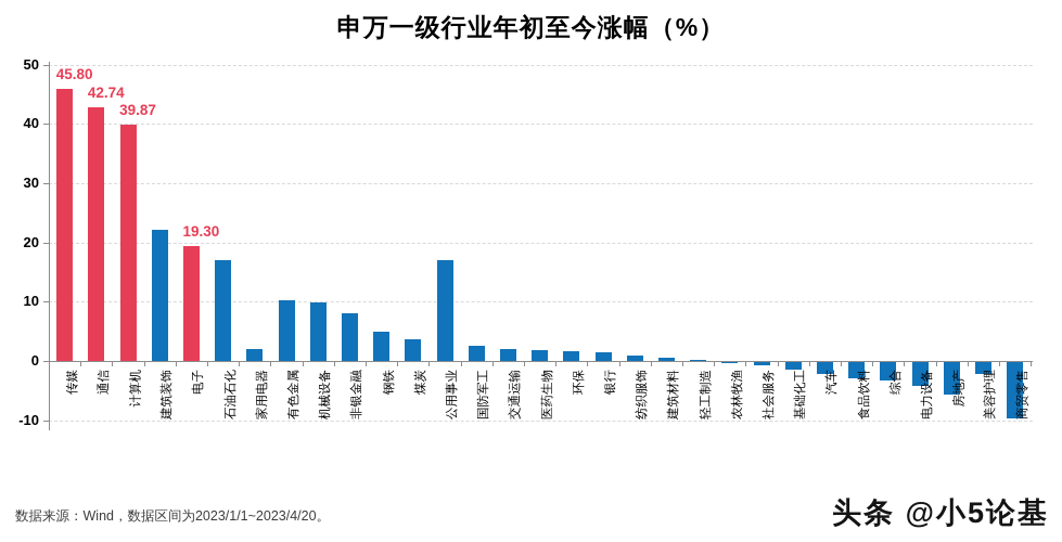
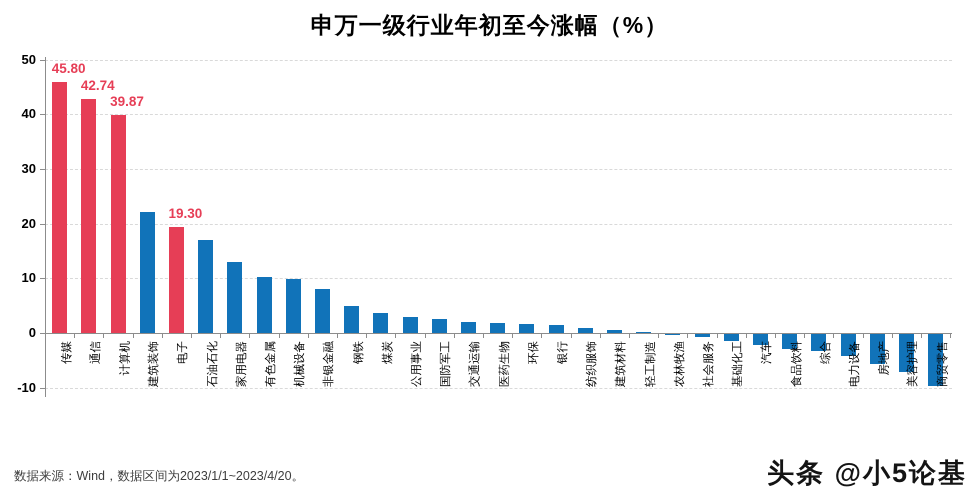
家用电器: 2 -> 13
公用事业: 17 -> 3
美容护理: -2 -> -7
